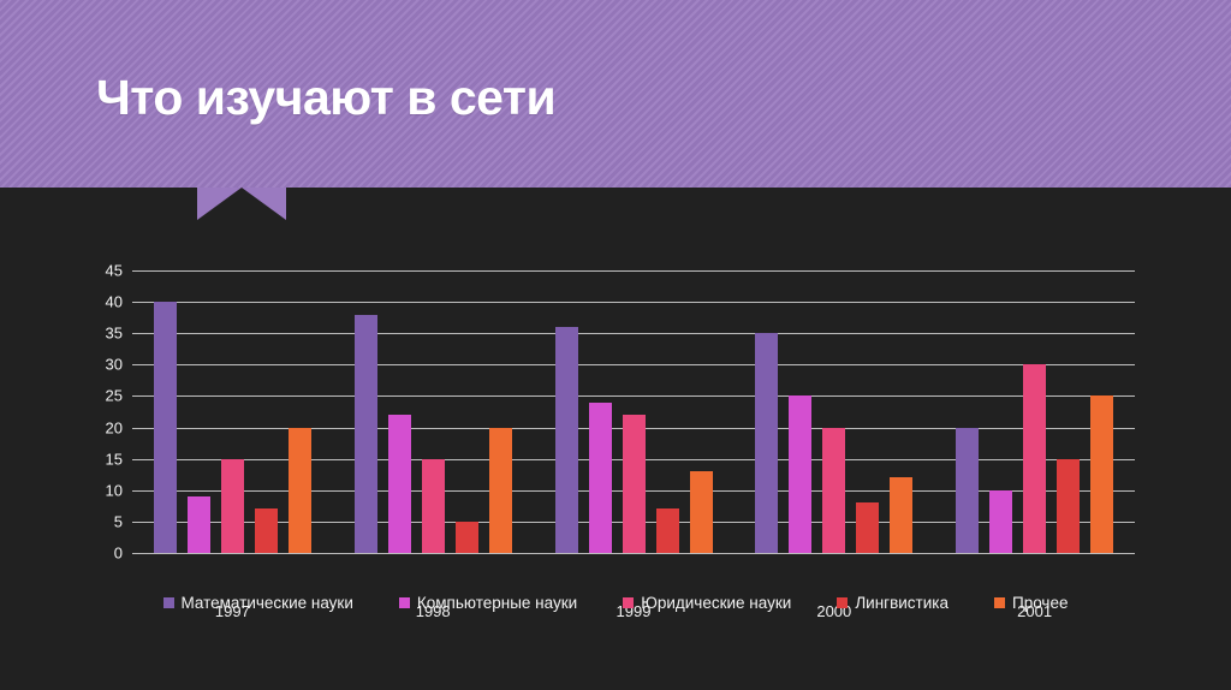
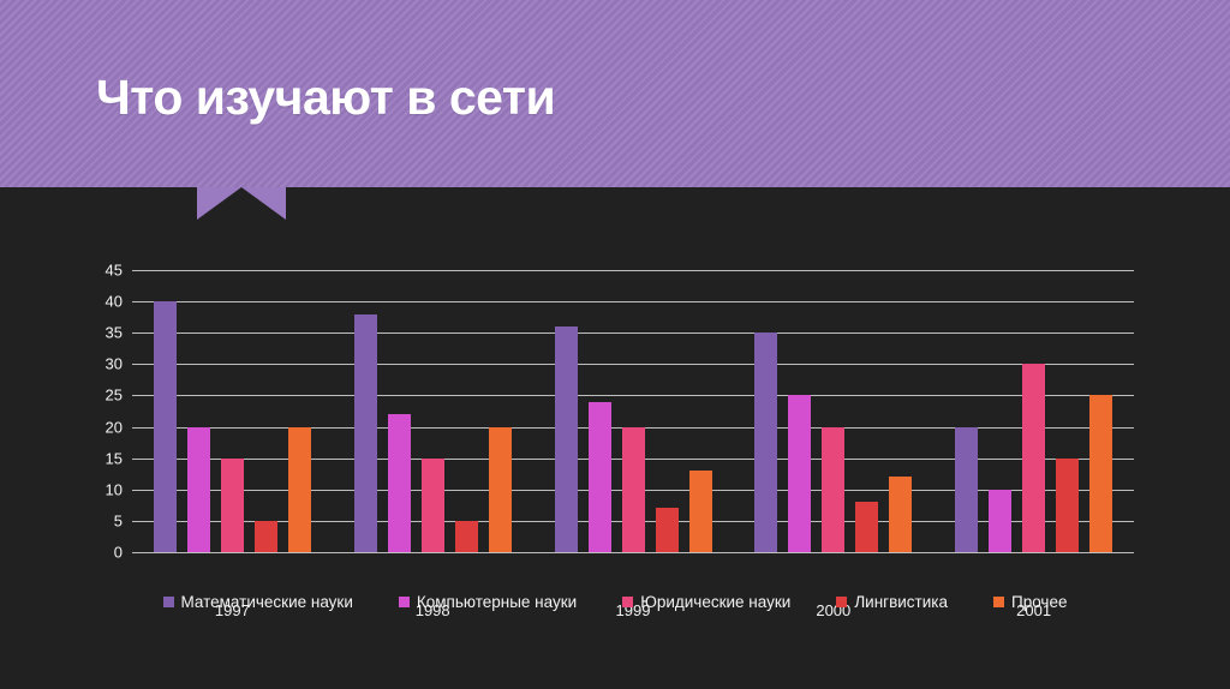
Компьютерные науки/1997: 9 -> 20
Лингвистика/1997: 7 -> 5
Юридические науки/1999: 22 -> 20
